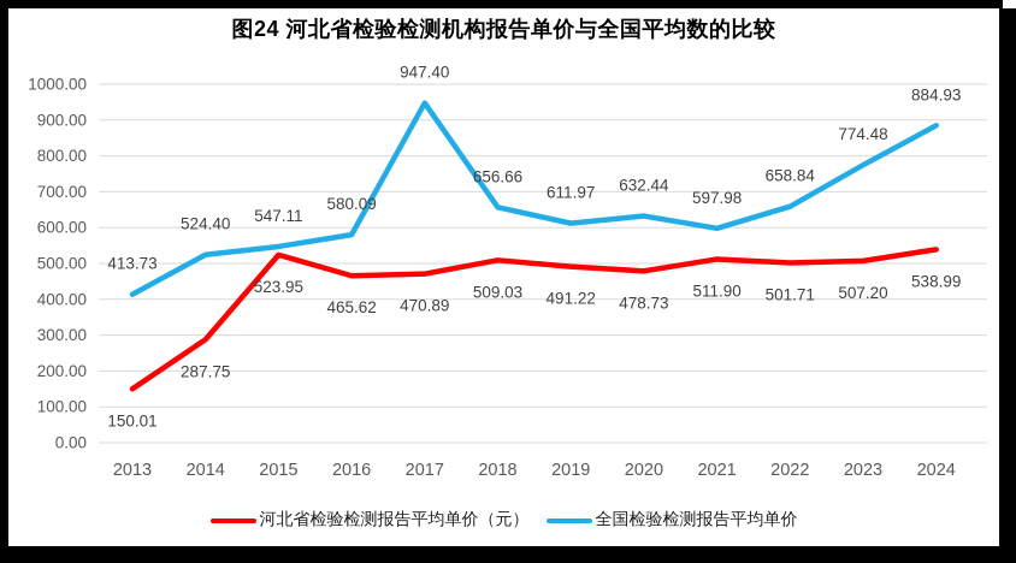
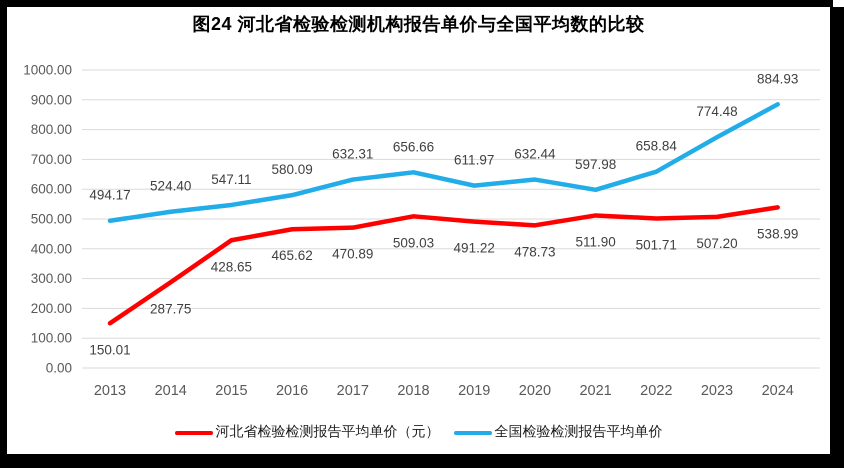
全国检验检测报告平均单价/2013: 413.73 -> 494.17
河北省检验检测报告平均单价（元）/2015: 523.95 -> 428.65
全国检验检测报告平均单价/2017: 947.40 -> 632.31
